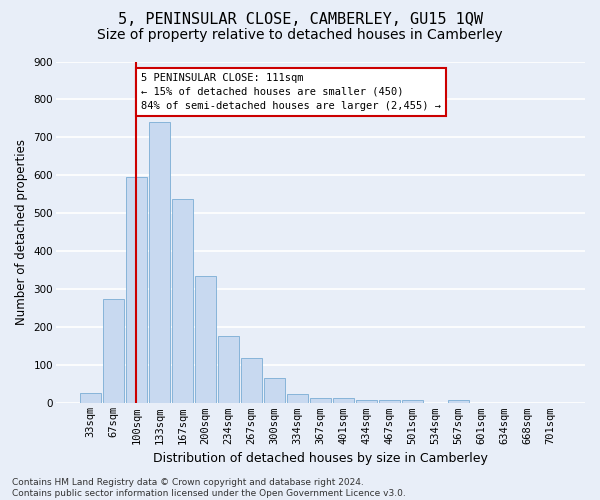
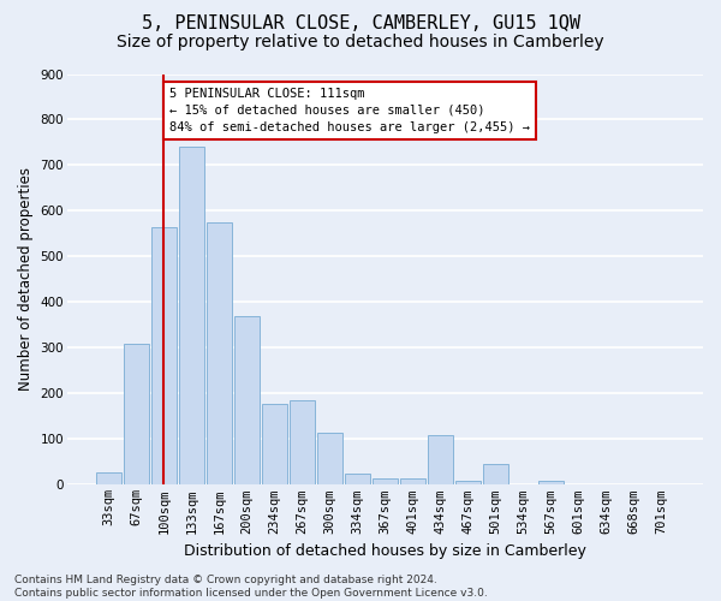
67sqm: 275 -> 310
100sqm: 595 -> 565
167sqm: 538 -> 575
200sqm: 335 -> 370
267sqm: 120 -> 185
300sqm: 68 -> 115
434sqm: 10 -> 110
501sqm: 8 -> 45
